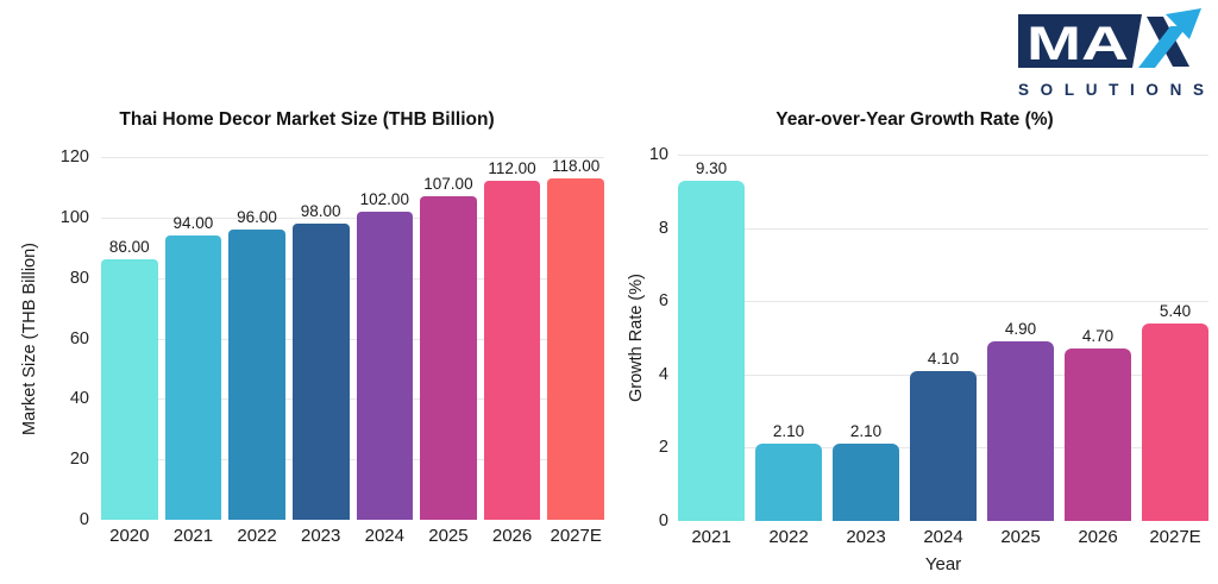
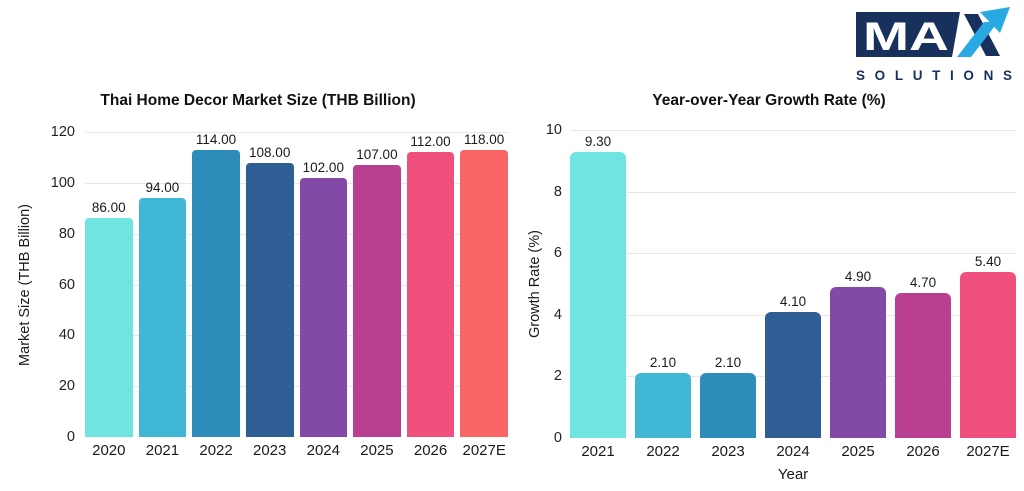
Thai Home Decor Market Size (THB Billion)/2022: 96.00 -> 114.00
Thai Home Decor Market Size (THB Billion)/2023: 98.00 -> 108.00
